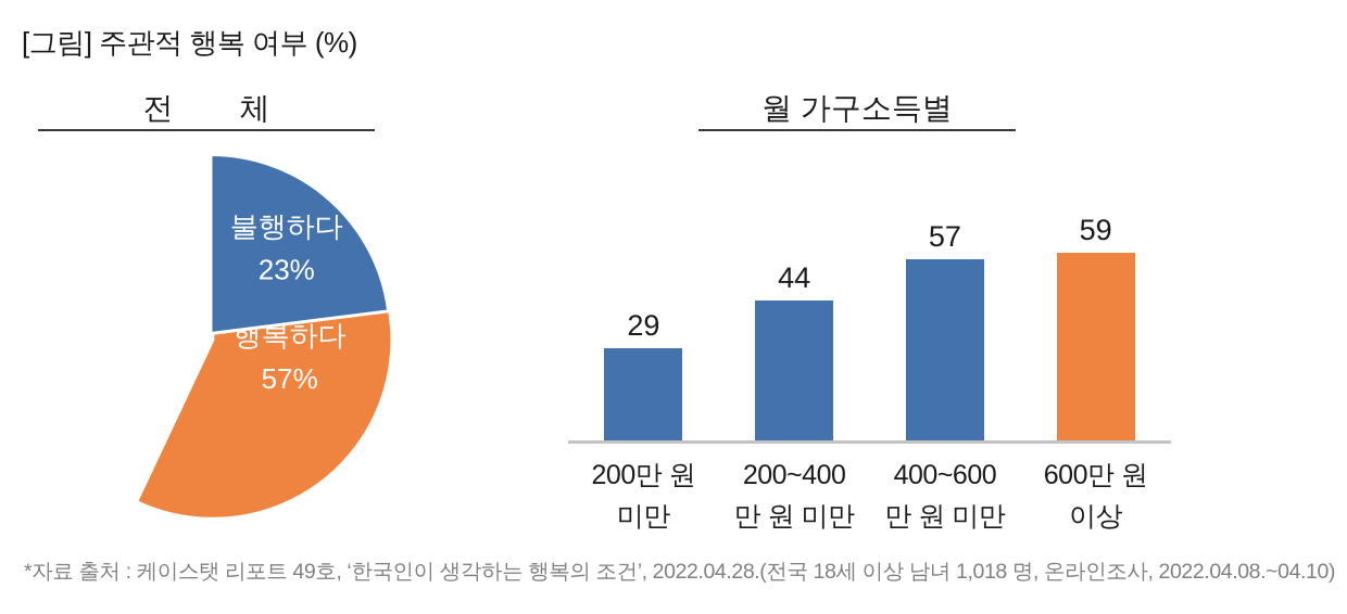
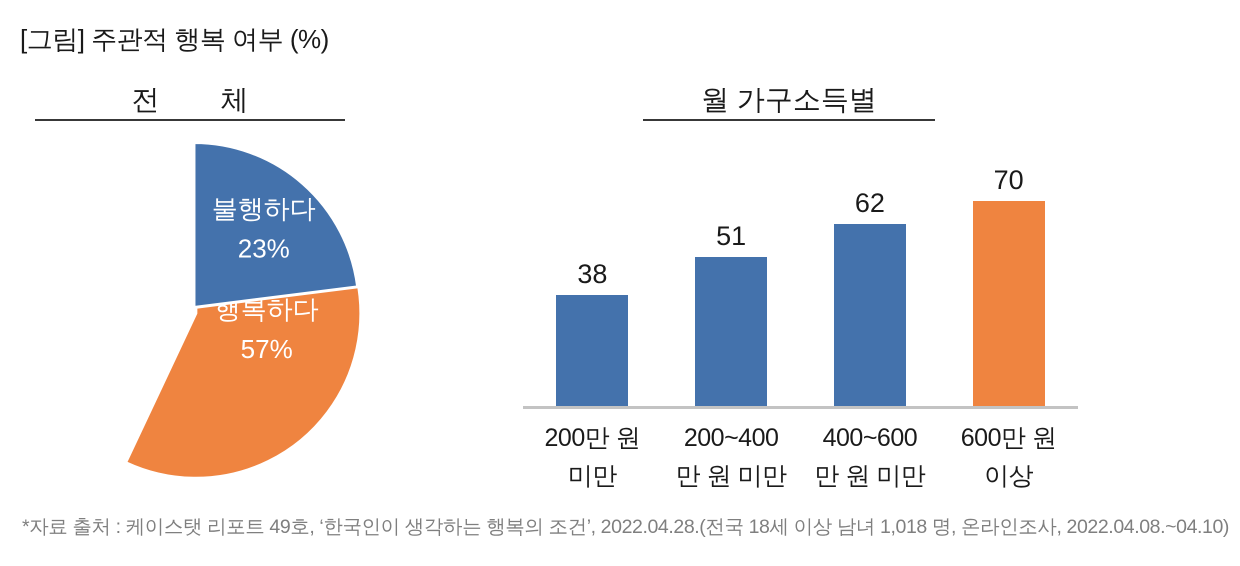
월 가구소득별/200만 원 미만: 29 -> 38
월 가구소득별/200~400 만 원 미만: 44 -> 51
월 가구소득별/400~600 만 원 미만: 57 -> 62
월 가구소득별/600만 원 이상: 59 -> 70
